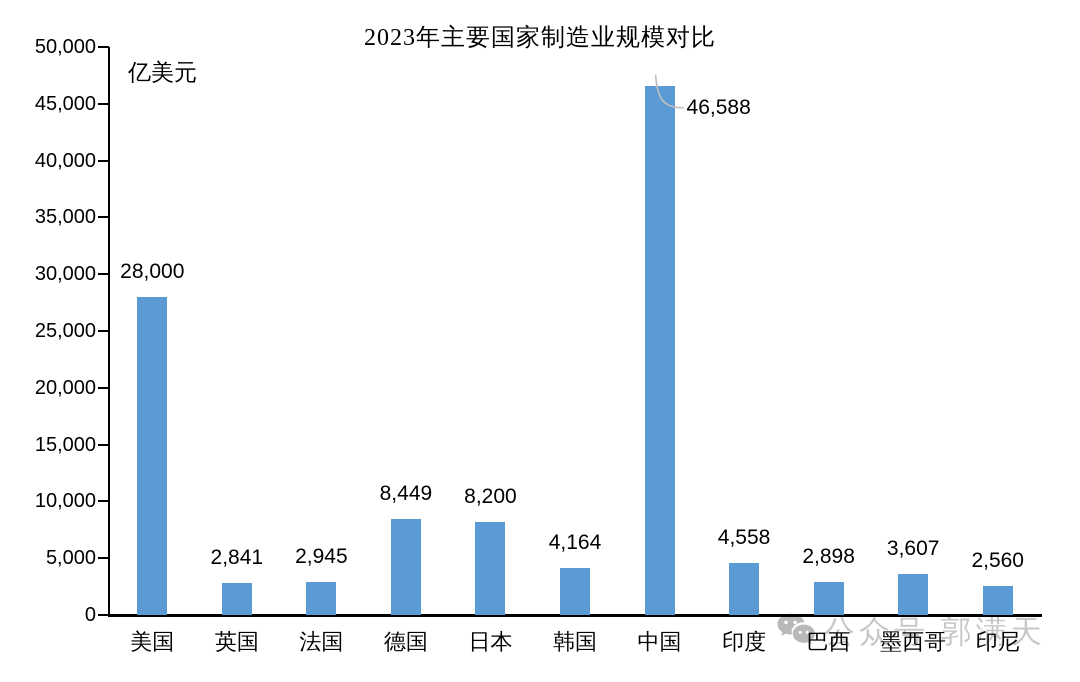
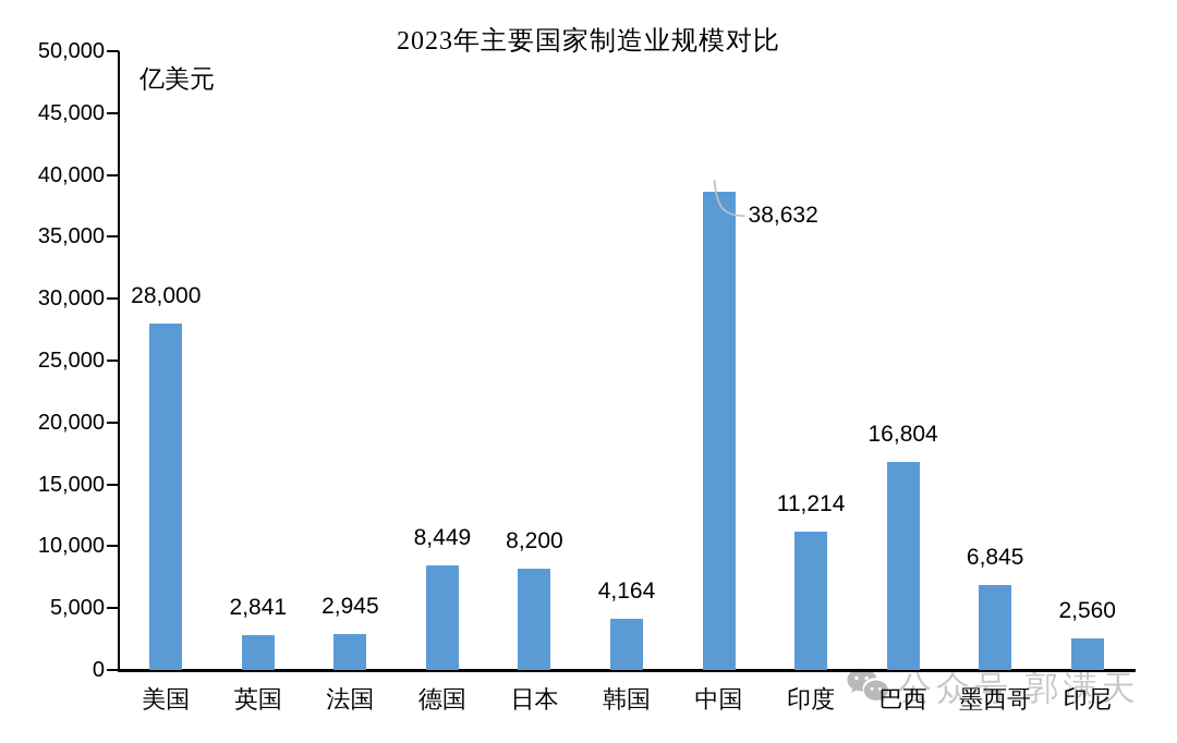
中国: 46,588 -> 38,632
印度: 4,558 -> 11,214
巴西: 2,898 -> 16,804
墨西哥: 3,607 -> 6,845
